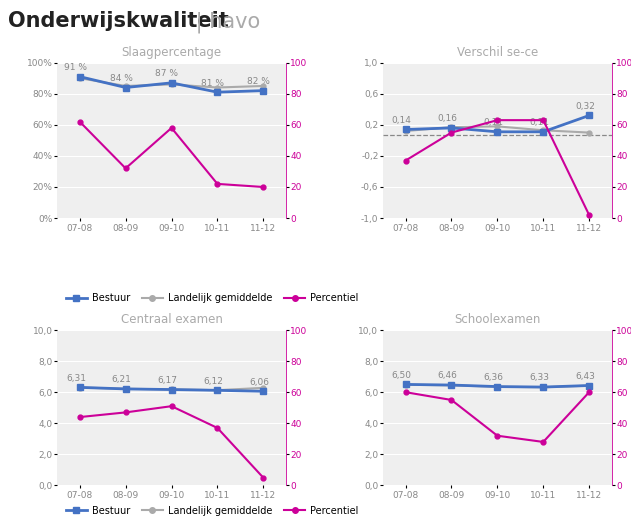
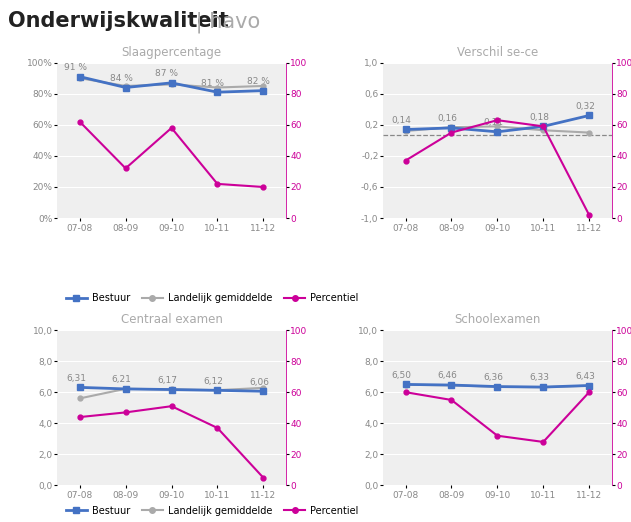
Verschil se-ce/Bestuur/10-11: 0,11 -> 0,18
Verschil se-ce/Percentiel/10-11: 63 -> 59
Centraal examen/Landelijk gemiddelde/07-08: 6,3 -> 5,6
